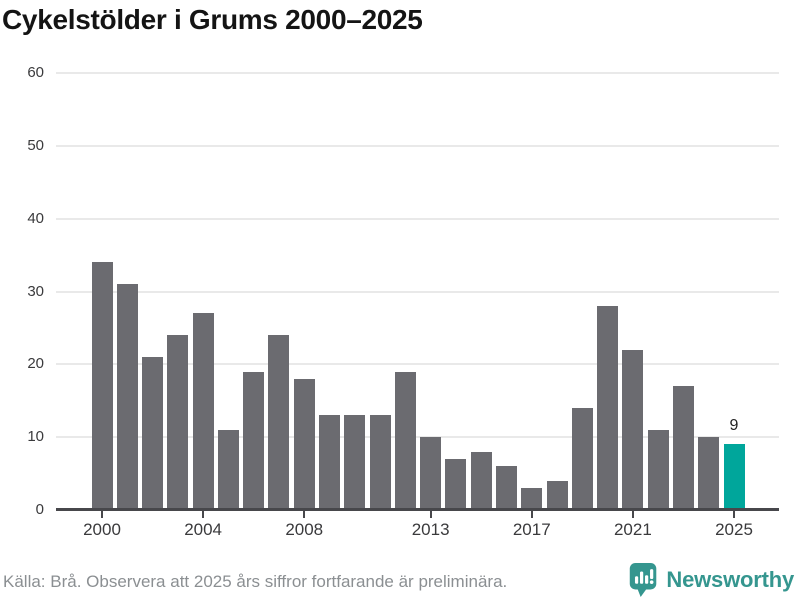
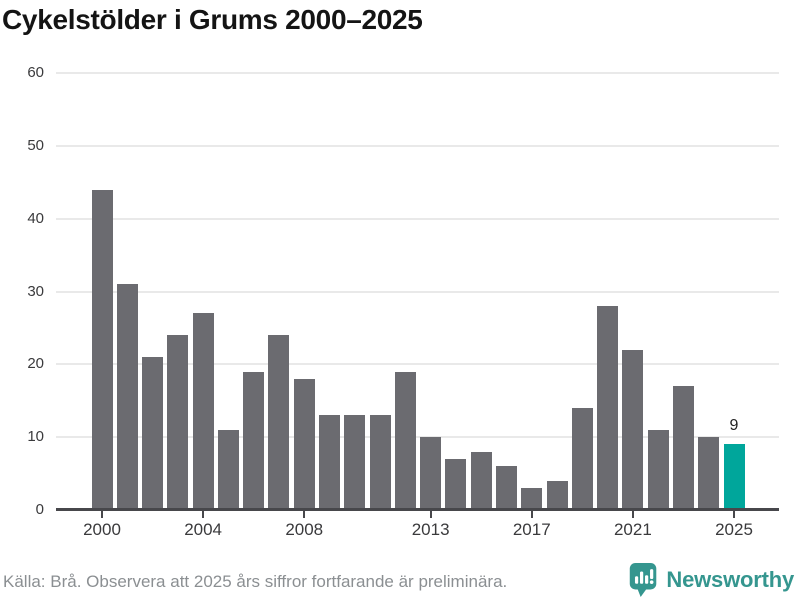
2000: 34 -> 44
